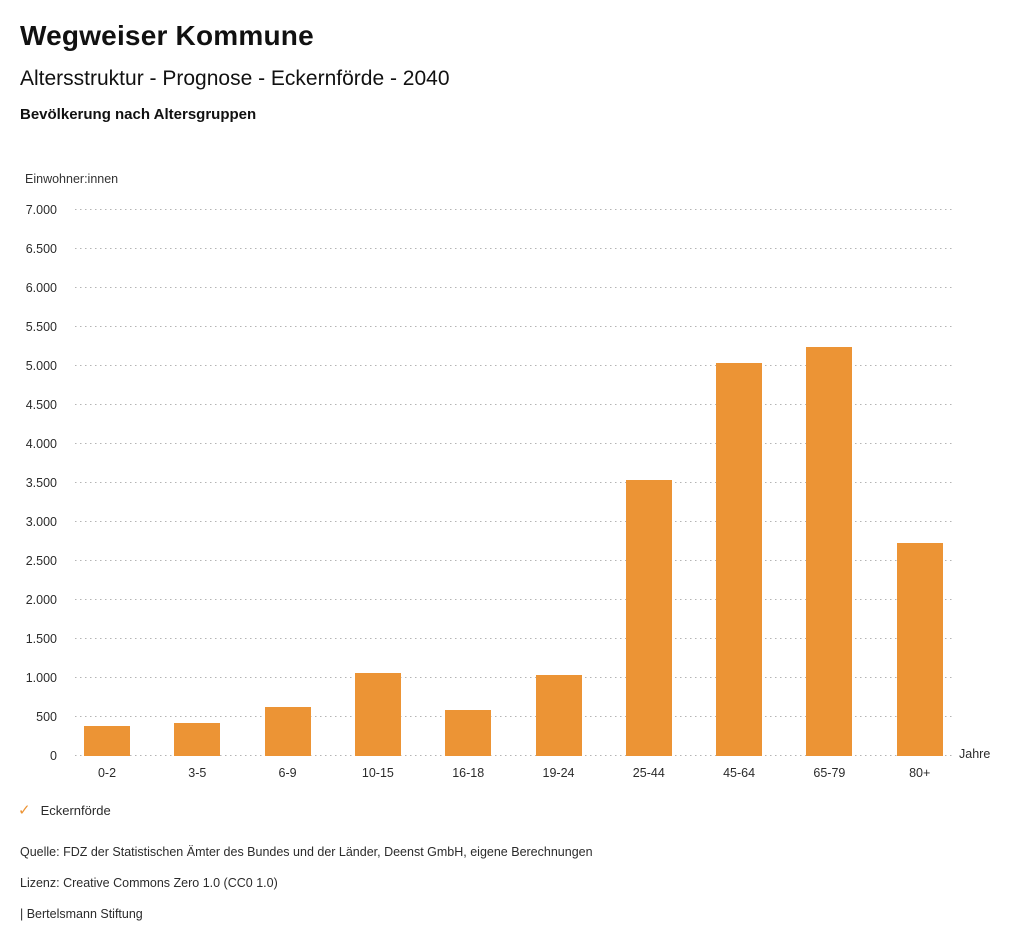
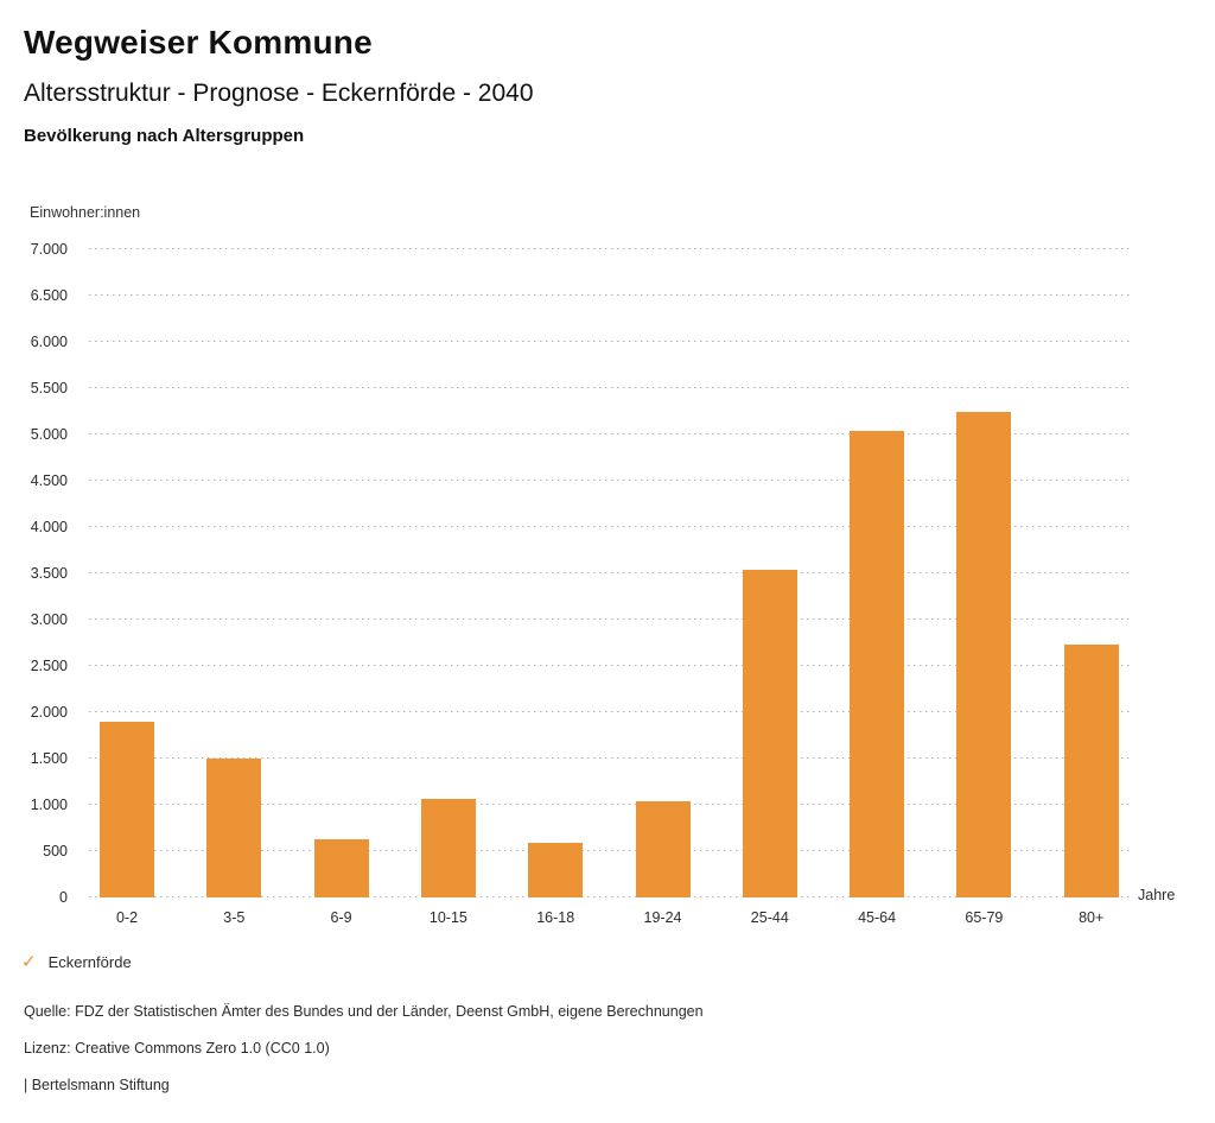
0-2: 400 -> 1900
3-5: 400 -> 1500
